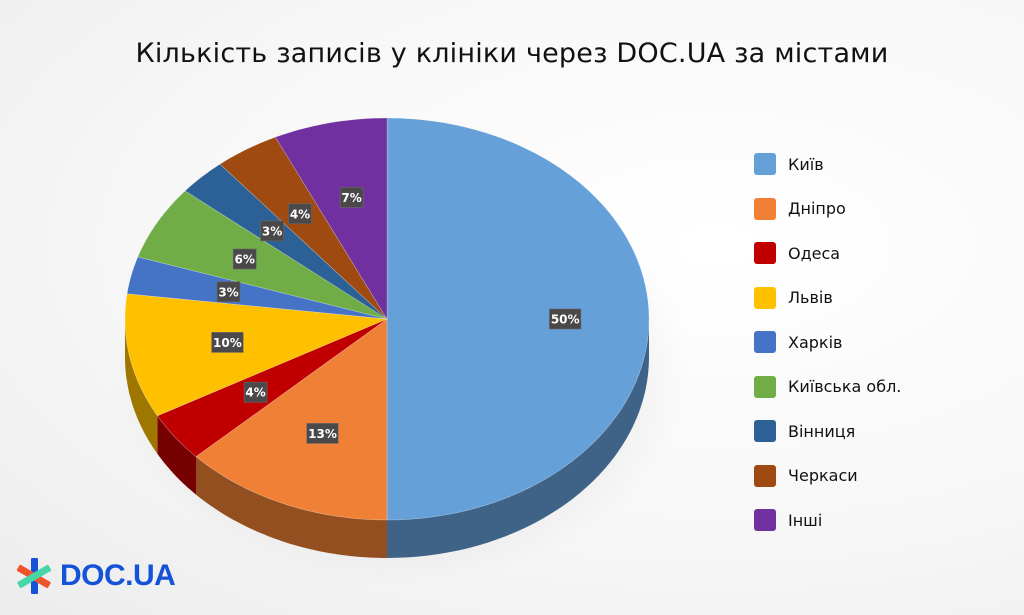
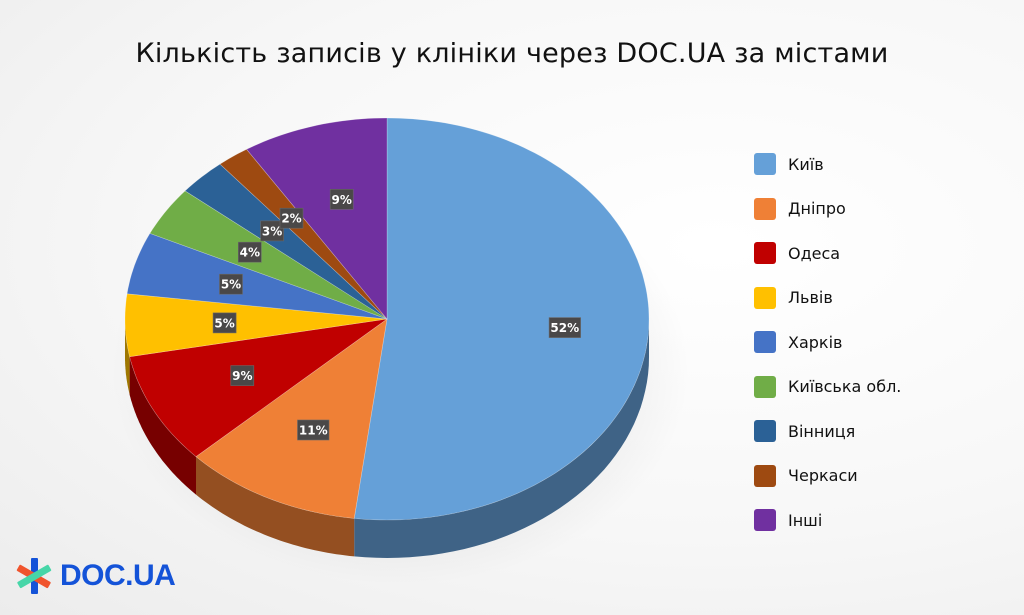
Київ: 50% -> 52%
Дніпро: 13% -> 11%
Одеса: 4% -> 9%
Львів: 10% -> 5%
Харків: 3% -> 5%
Київська обл.: 6% -> 4%
Черкаси: 4% -> 2%
Інші: 7% -> 9%
